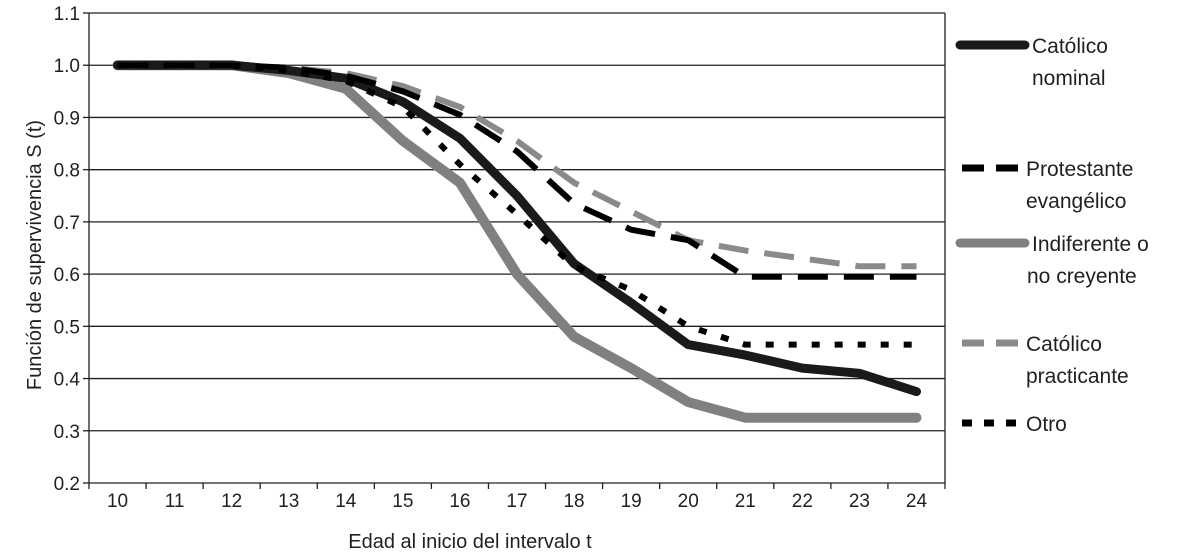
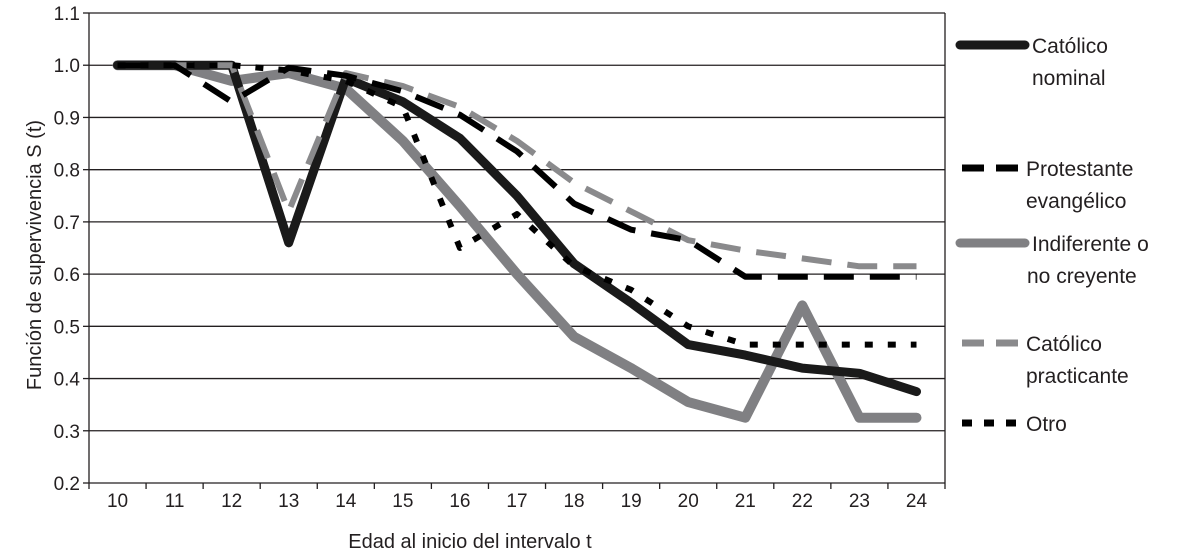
Protestante evangélico/12: 1.00 -> 0.93
Indiferente o no creyente/12: 1.00 -> 0.97
Católico nominal/13: 0.99 -> 0.66
Católico practicante/13: 0.99 -> 0.72
Indiferente o no creyente/16: 0.78 -> 0.73
Otro/16: 0.81 -> 0.65
Indiferente o no creyente/22: 0.33 -> 0.54
